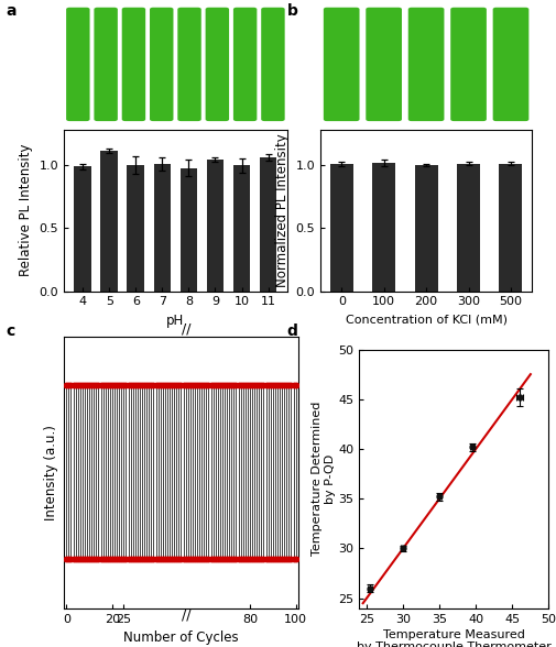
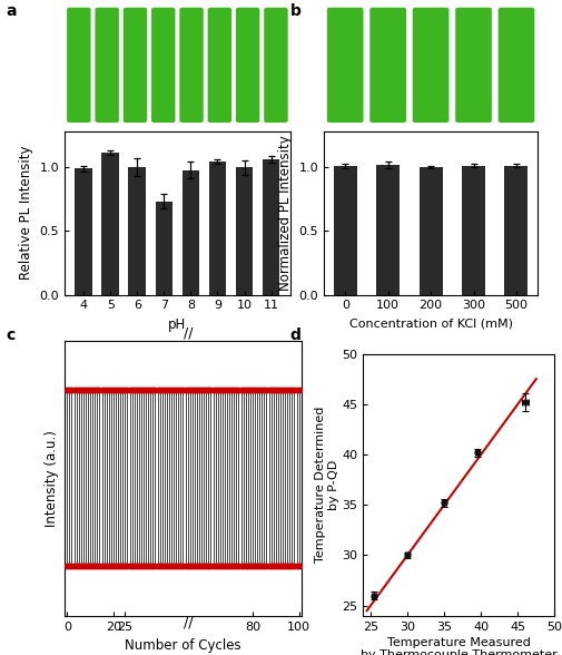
7: 1.00 -> 0.73
